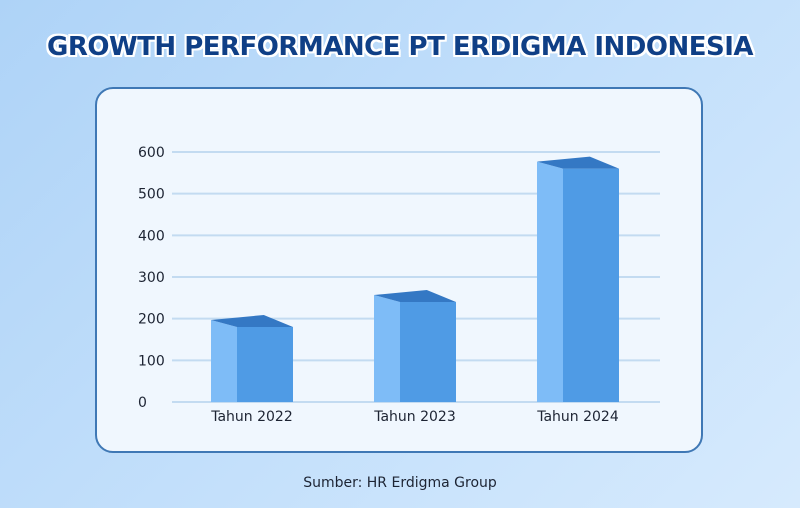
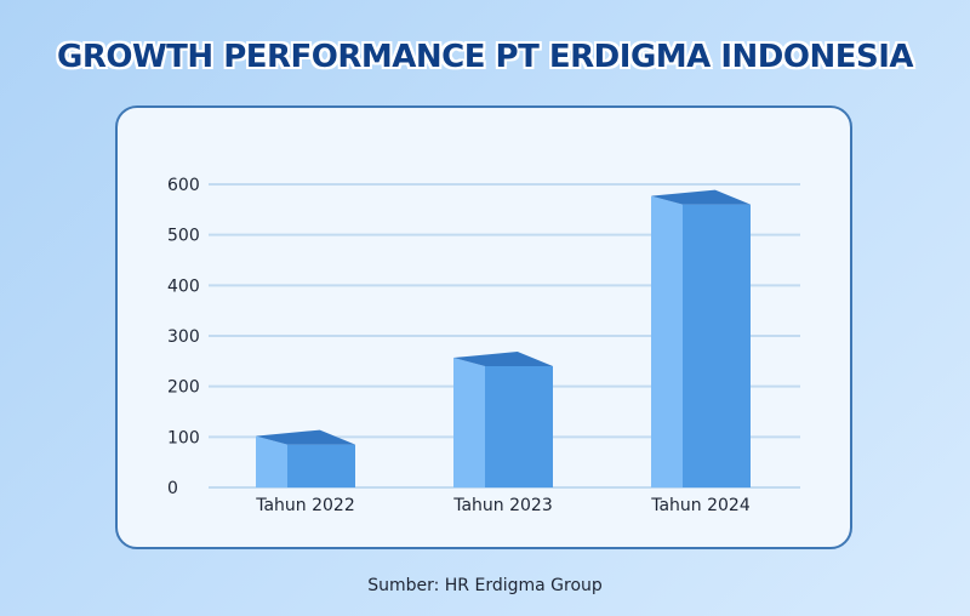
Tahun 2022: 180 -> 80
